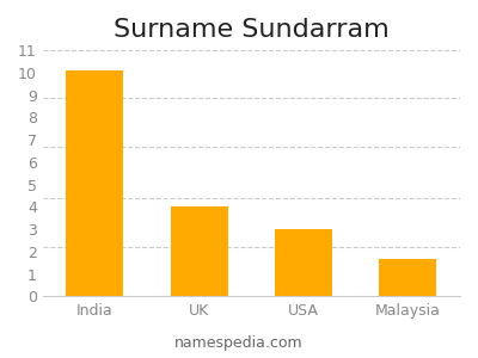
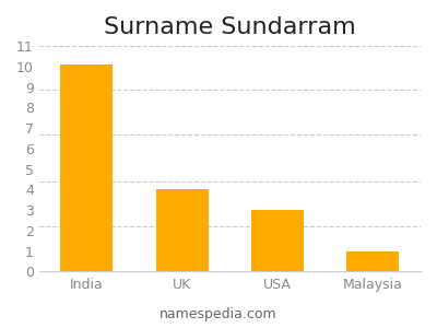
Malaysia: 1.7 -> 1.0
